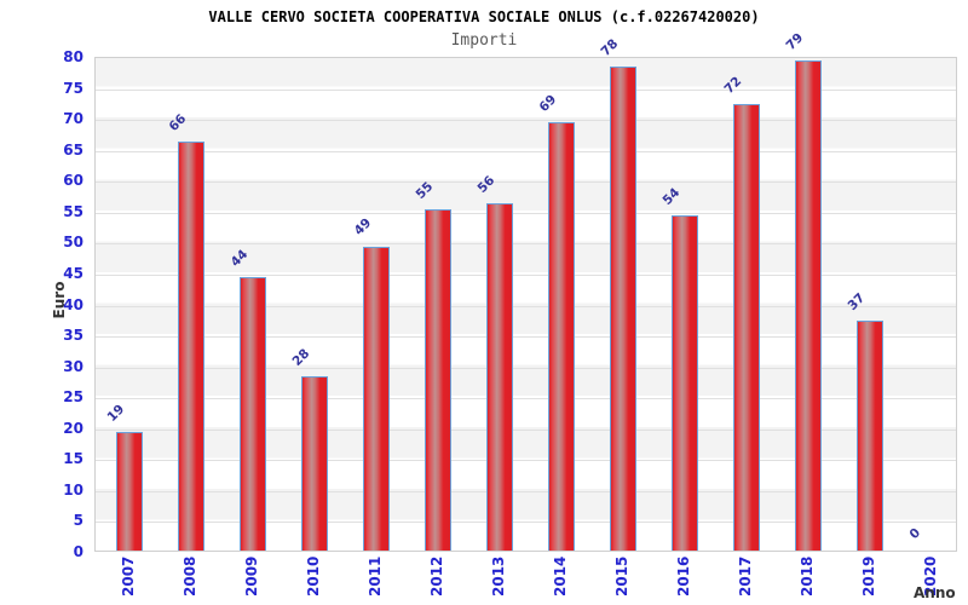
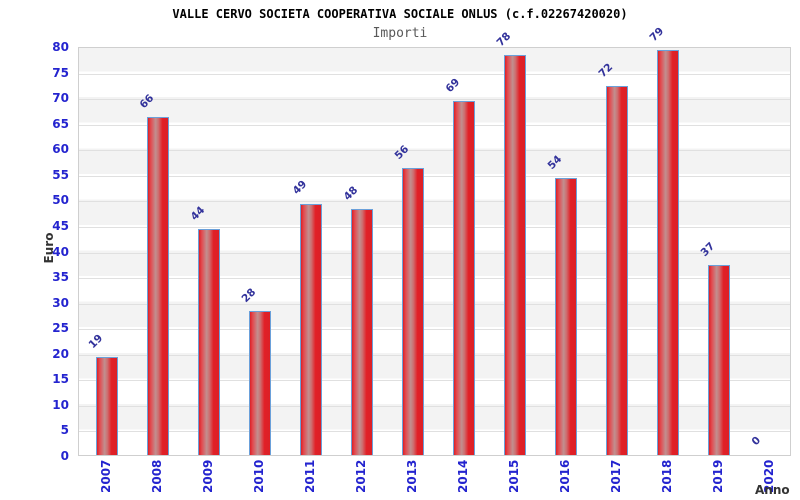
2012: 55 -> 48
